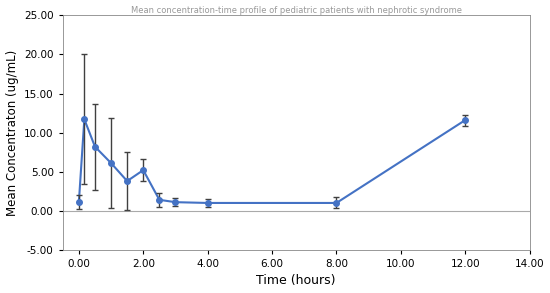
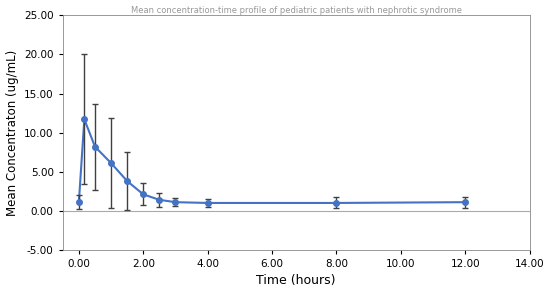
2.00: 5.2 -> 2.1
12.00: 11.6 -> 1.1
